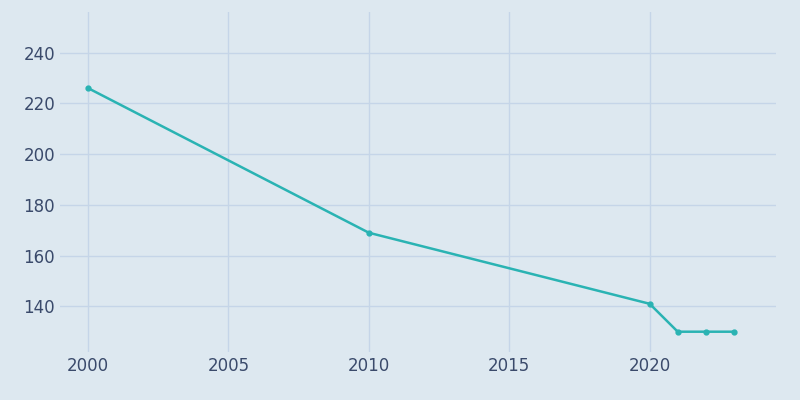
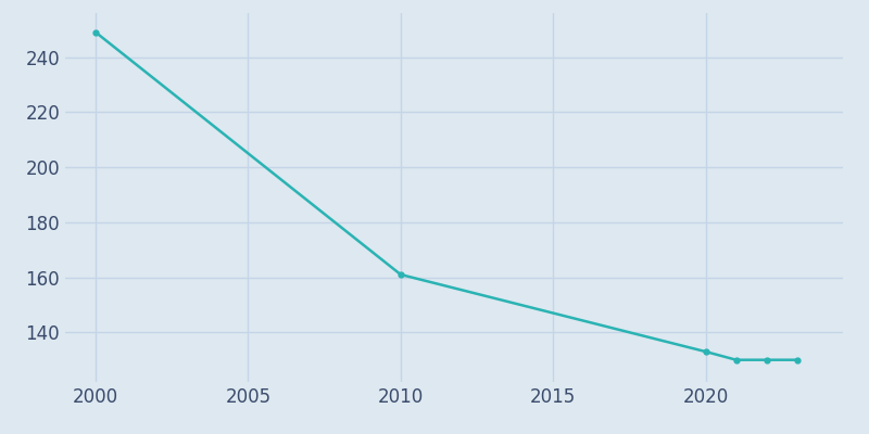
2000: 226 -> 249
2010: 169 -> 161
2020: 141 -> 133
